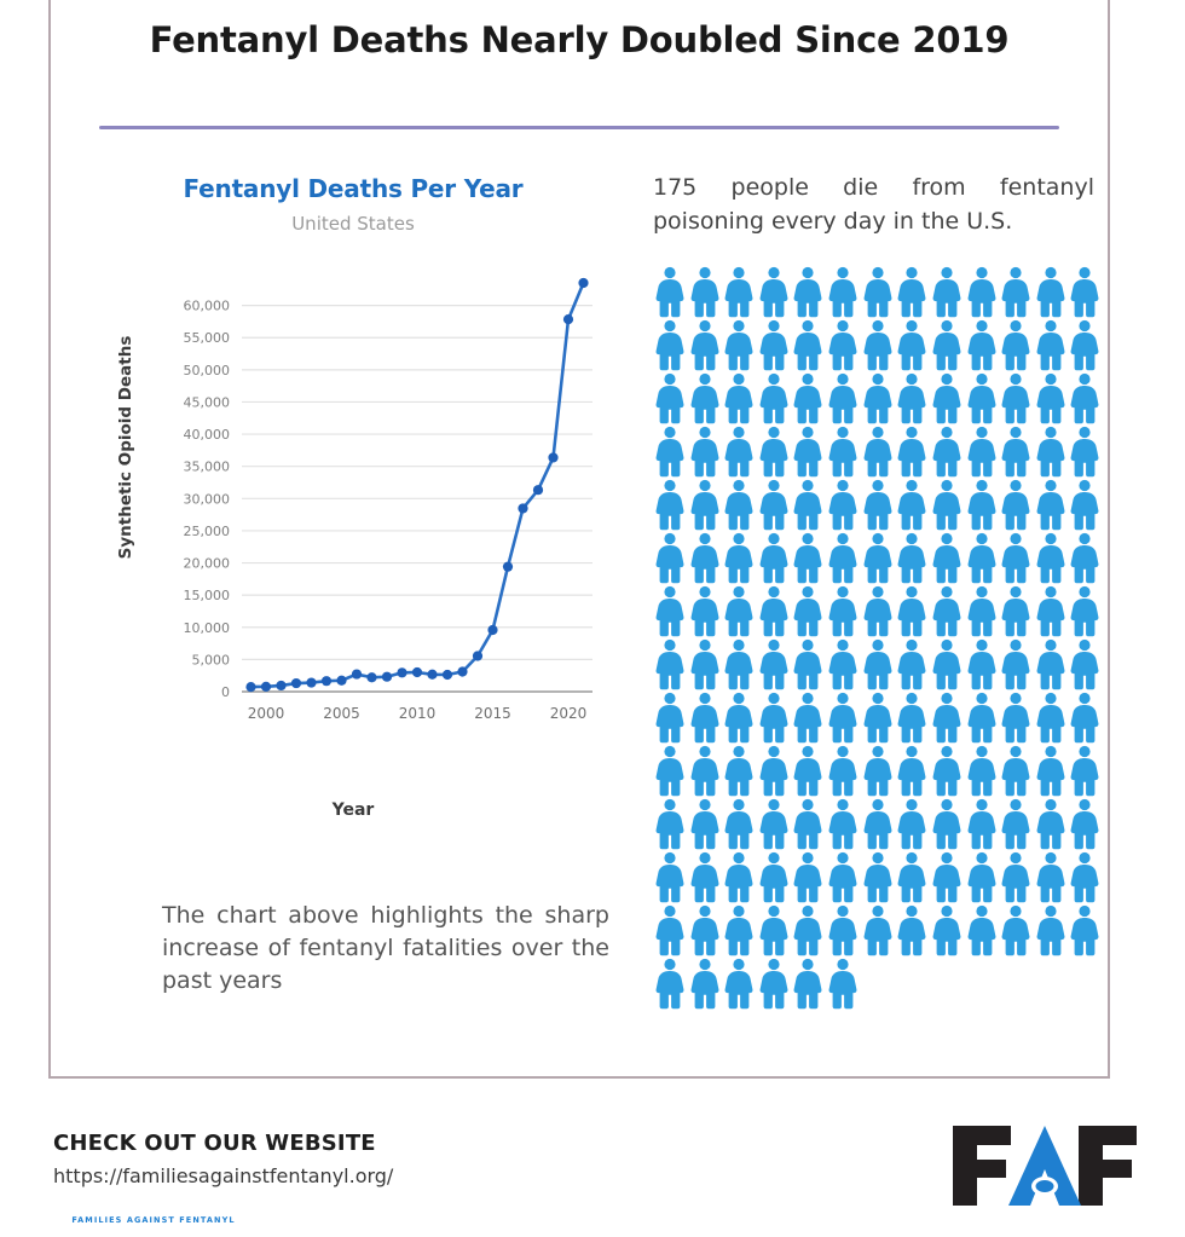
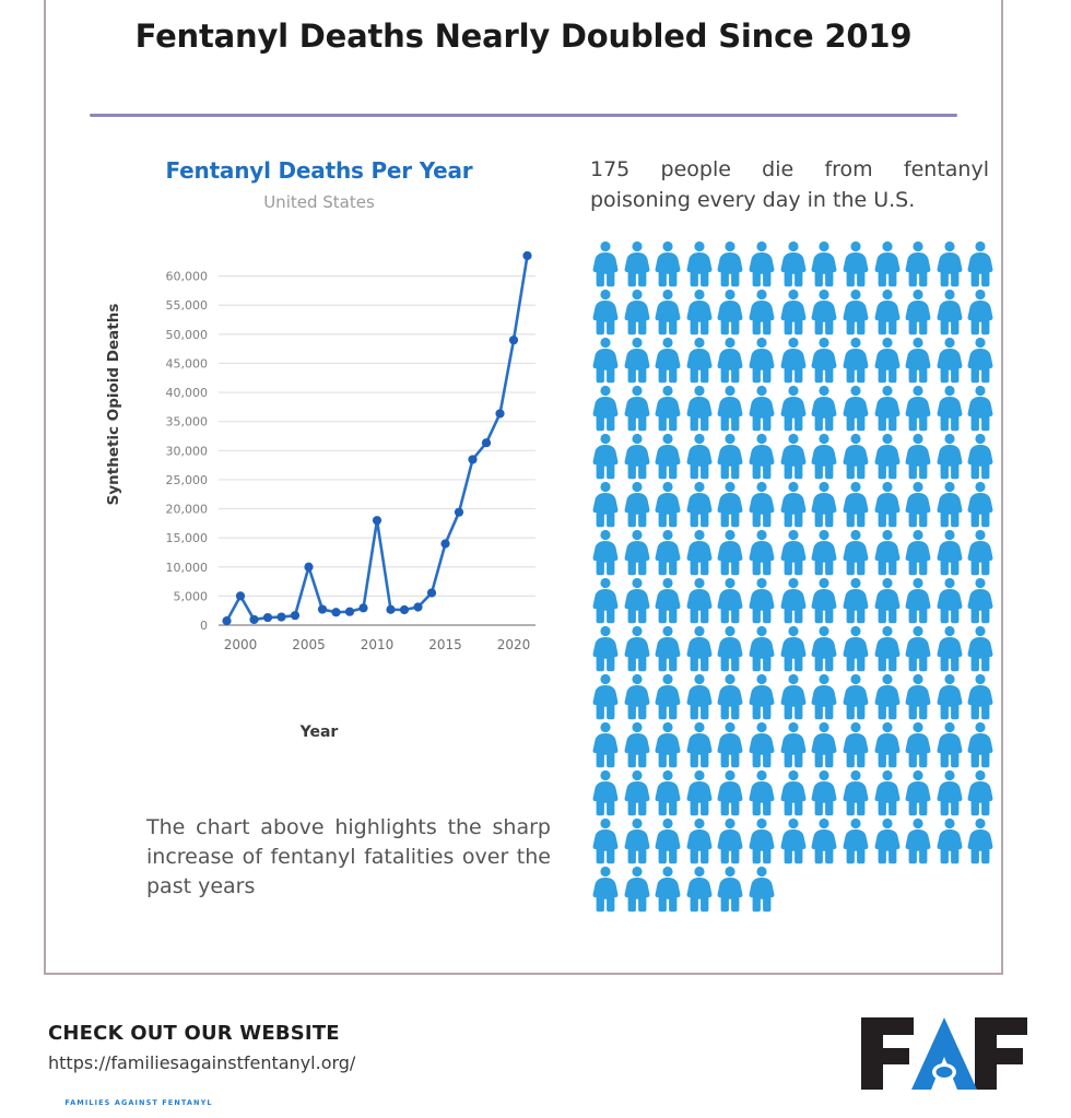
2000: 1000 -> 5000
2005: 2000 -> 10000
2010: 3000 -> 18000
2015: 10000 -> 14000
2020: 58000 -> 49000
